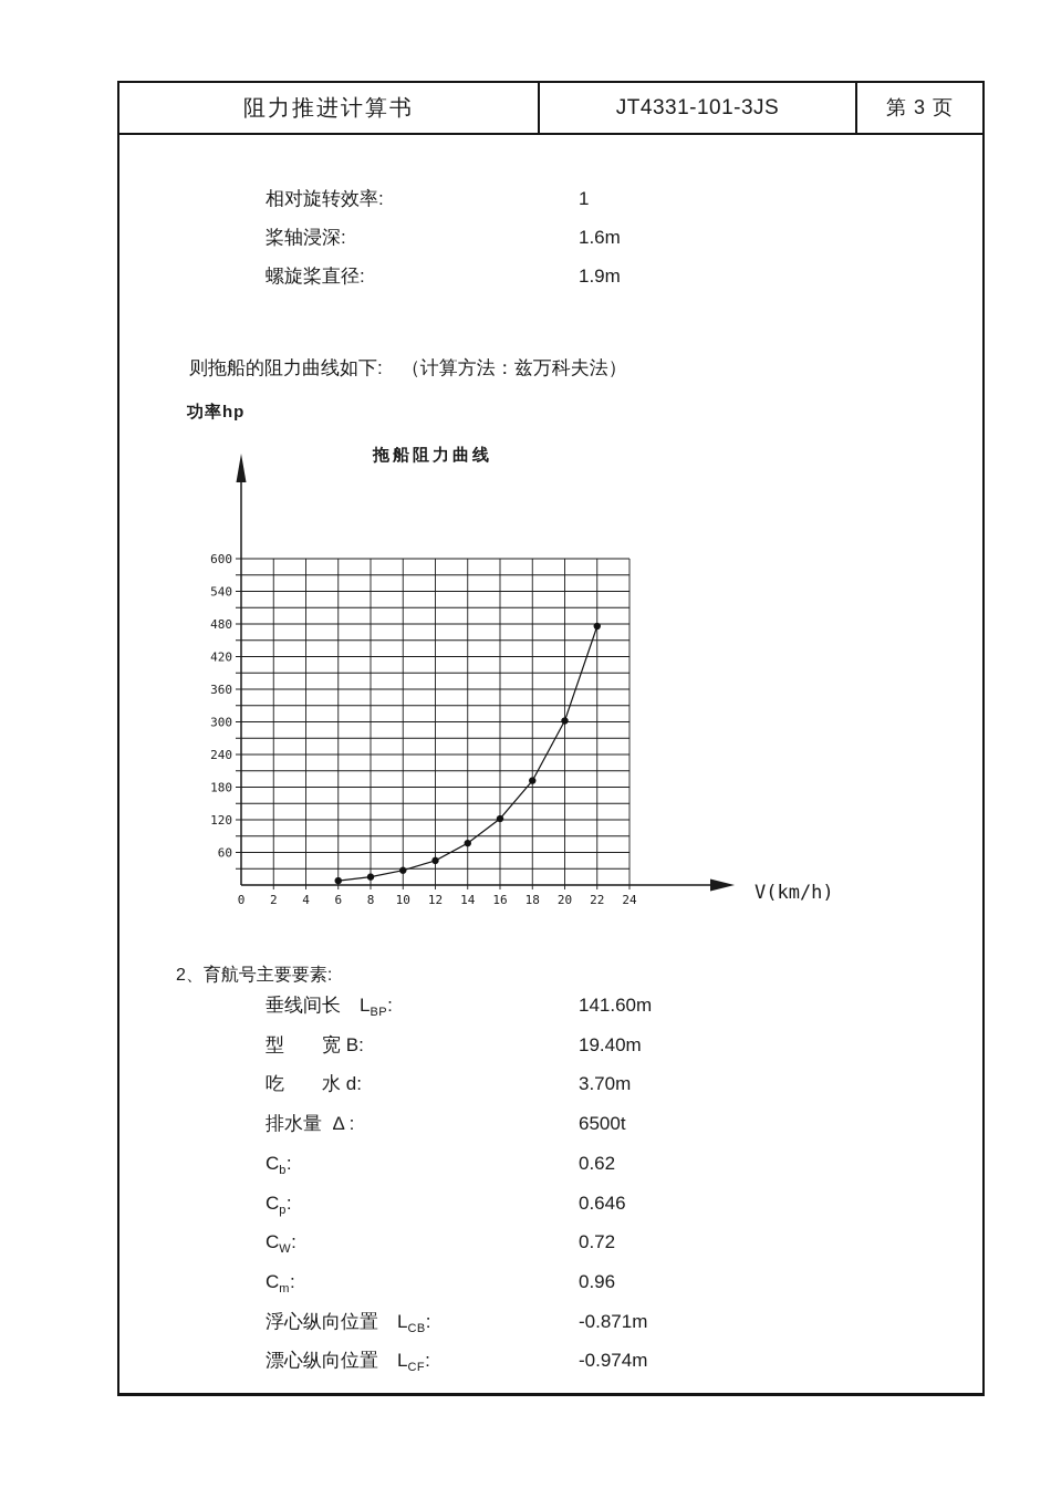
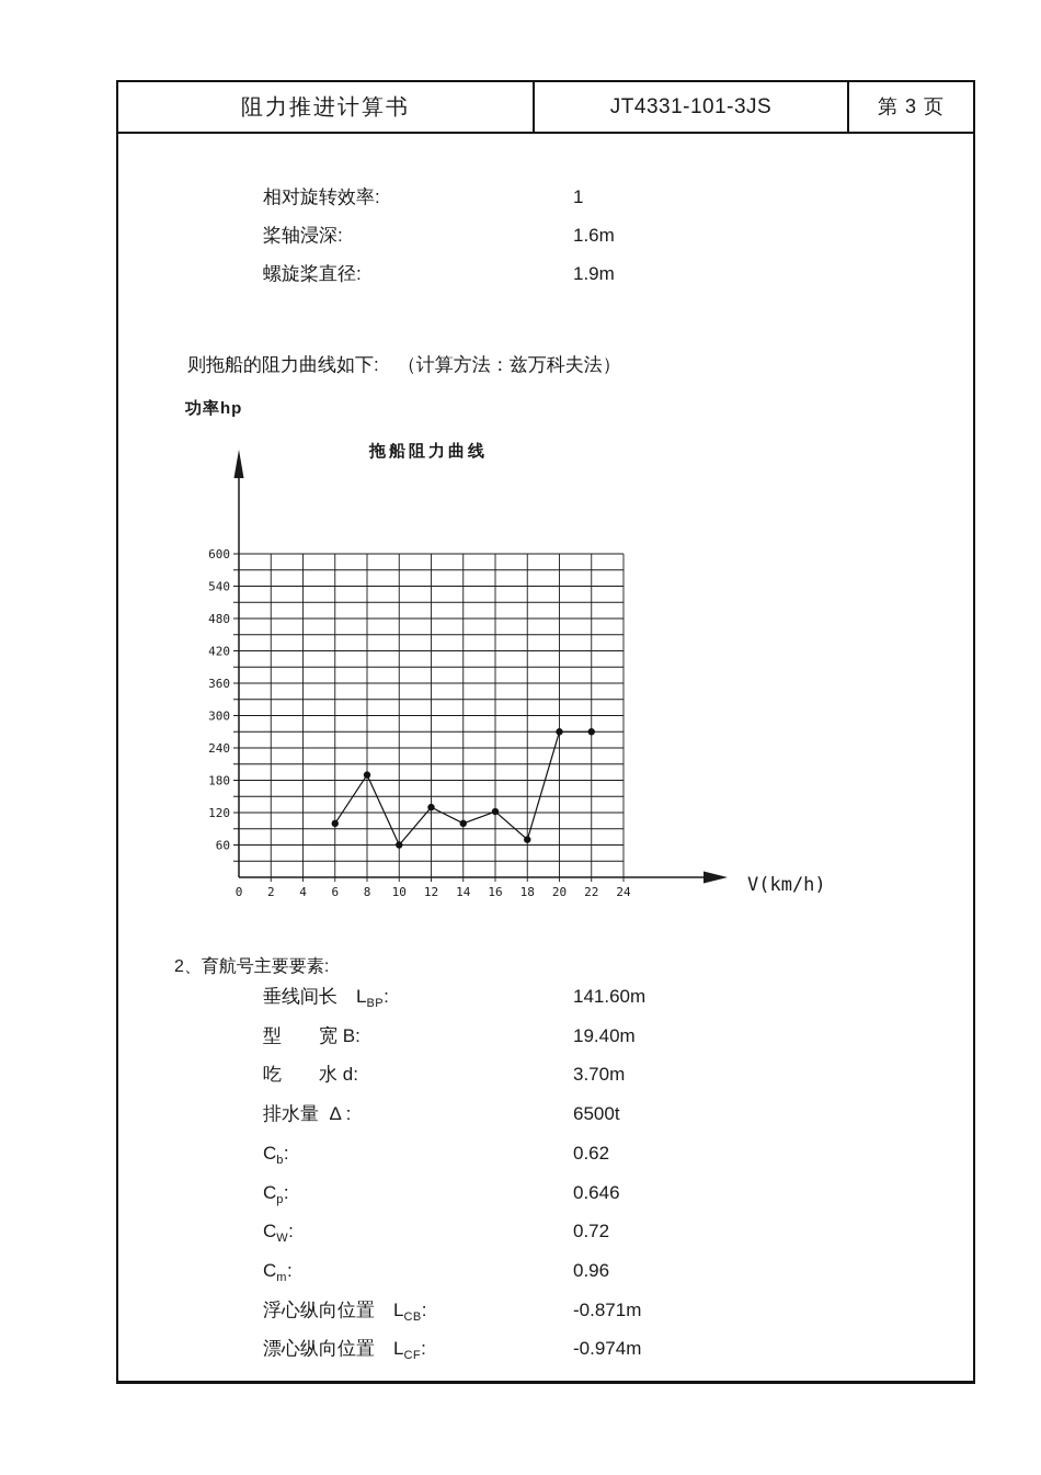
6: 10 -> 100
8: 20 -> 190
10: 30 -> 60
12: 40 -> 130
14: 80 -> 100
18: 190 -> 70
20: 300 -> 270
22: 480 -> 270
